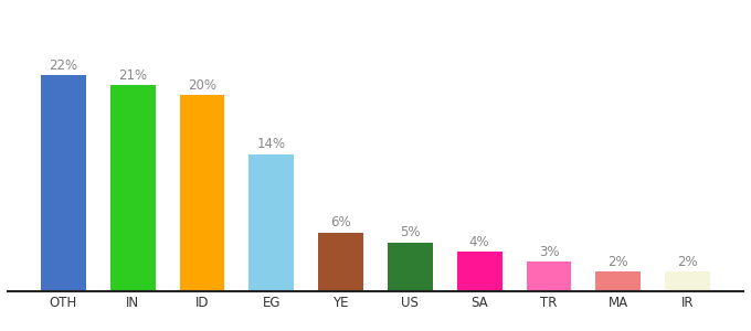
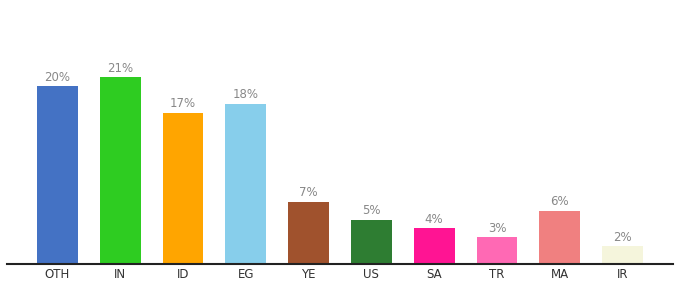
OTH: 22% -> 20%
ID: 20% -> 17%
EG: 14% -> 18%
YE: 6% -> 7%
MA: 2% -> 6%
